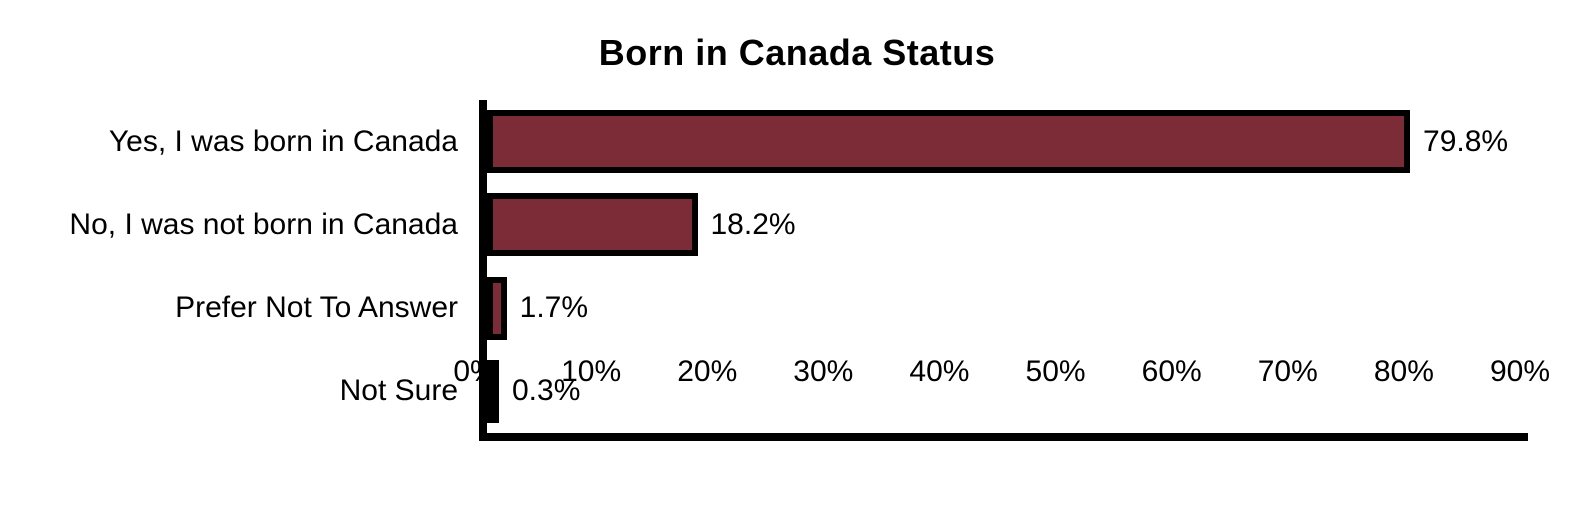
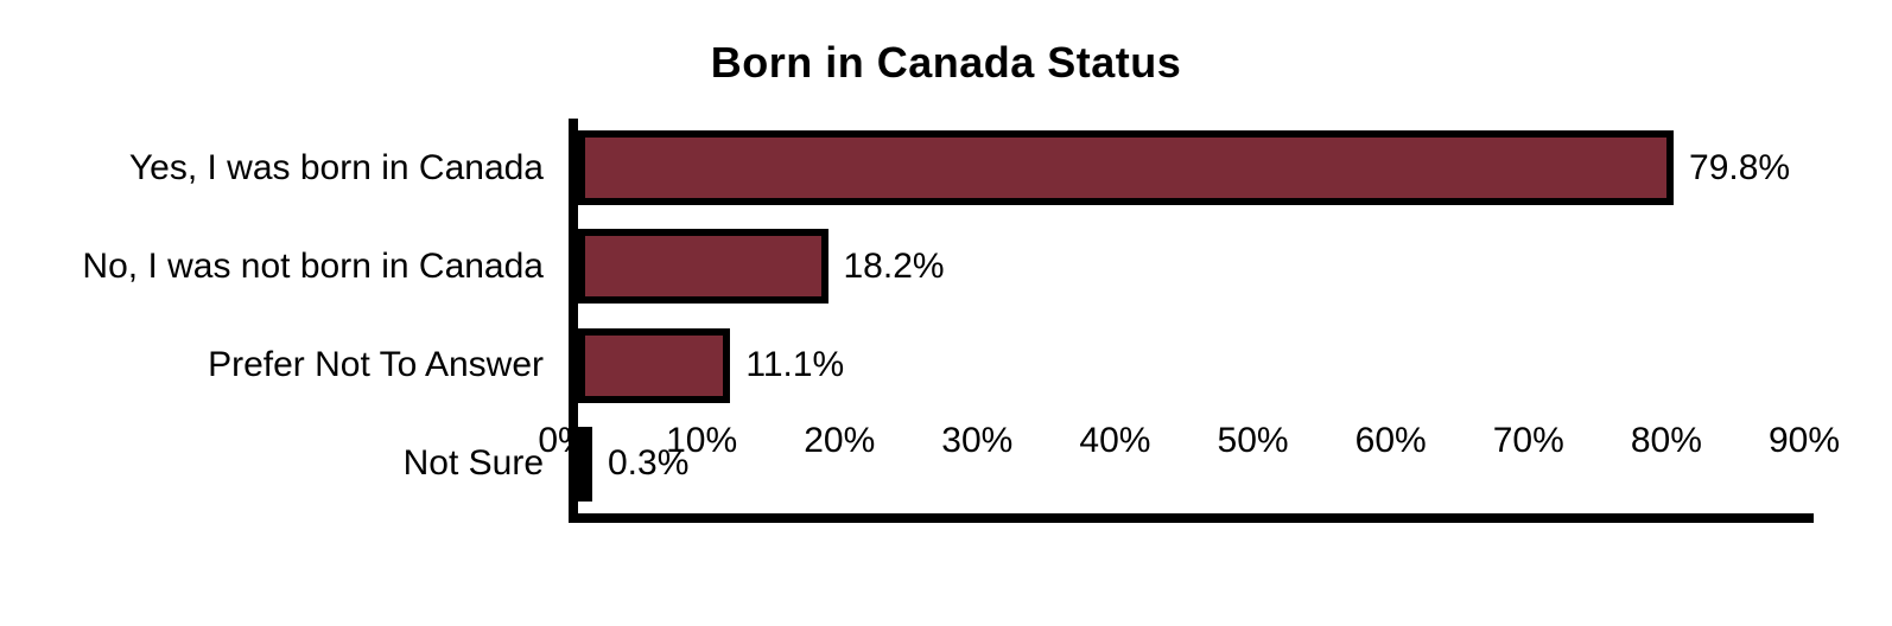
Prefer Not To Answer: 1.7% -> 11.1%
